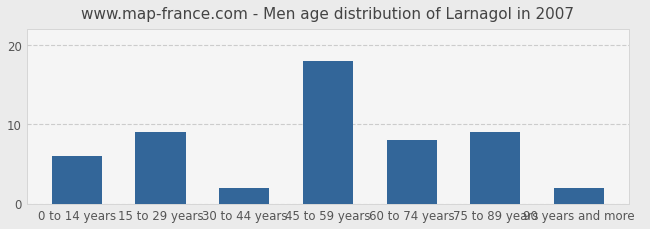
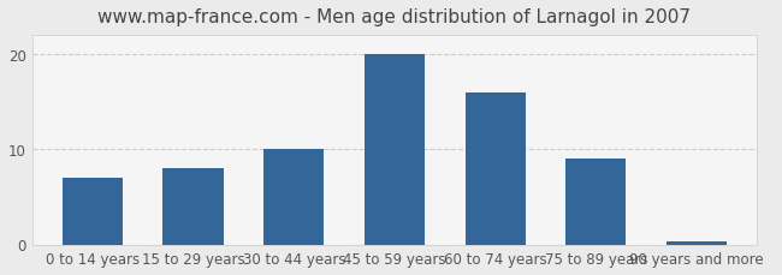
0 to 14 years: 6.0 -> 7.0
15 to 29 years: 9.0 -> 8.0
30 to 44 years: 2.0 -> 10.0
45 to 59 years: 18.0 -> 20.0
60 to 74 years: 8.0 -> 16.0
90 years and more: 2.0 -> 0.3
